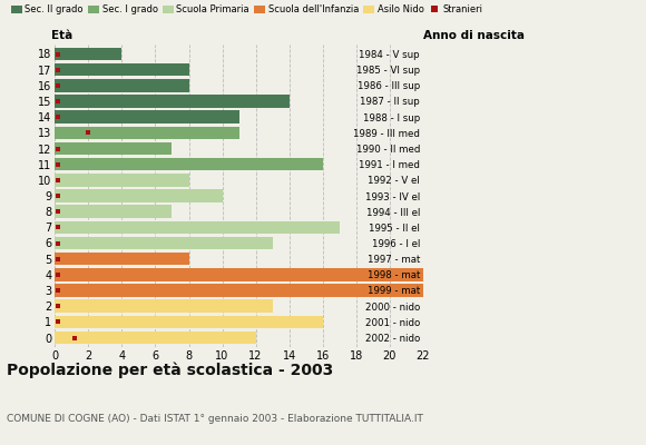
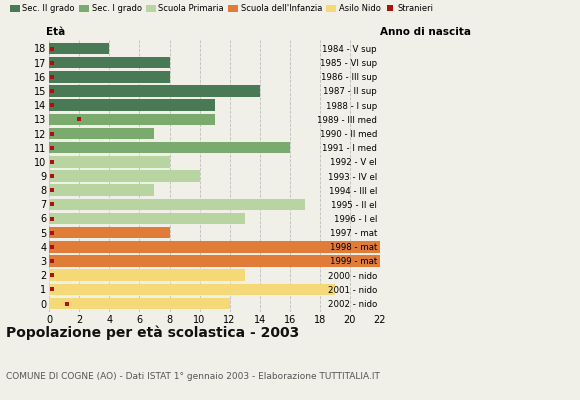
1: 16 -> 19
